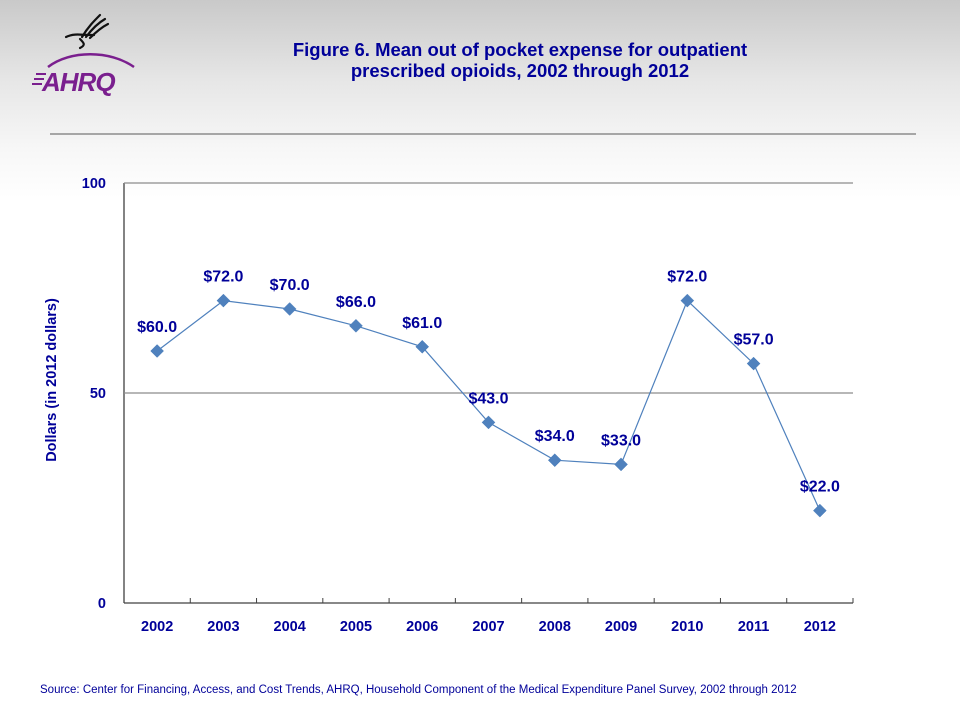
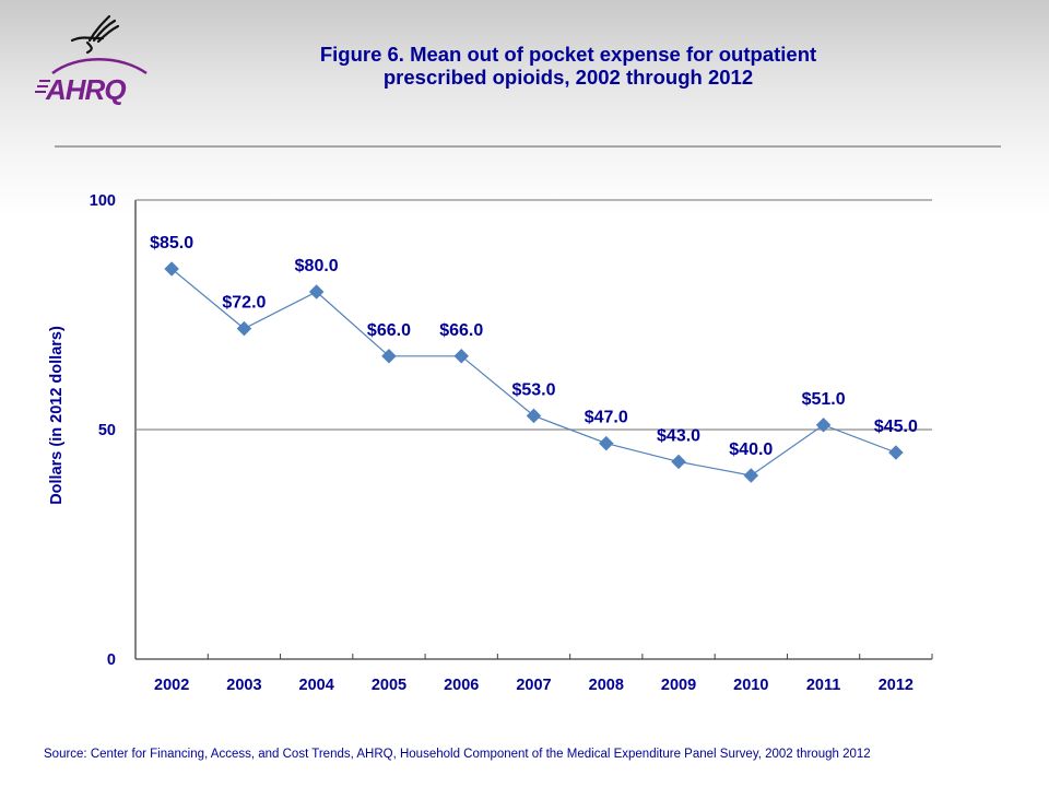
2002: $60.0 -> $85.0
2004: $70.0 -> $80.0
2006: $61.0 -> $66.0
2007: $43.0 -> $53.0
2008: $34.0 -> $47.0
2009: $33.0 -> $43.0
2010: $72.0 -> $40.0
2011: $57.0 -> $51.0
2012: $22.0 -> $45.0
